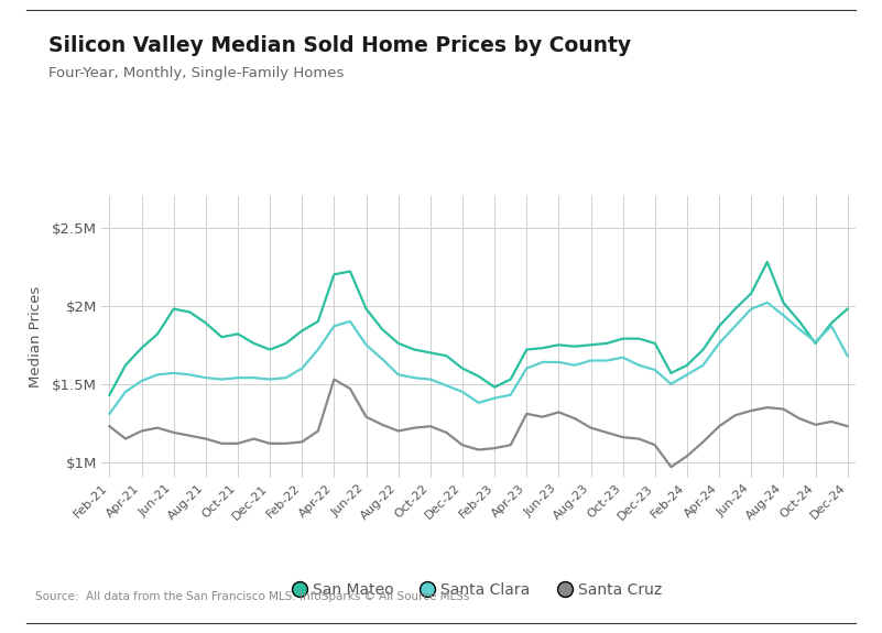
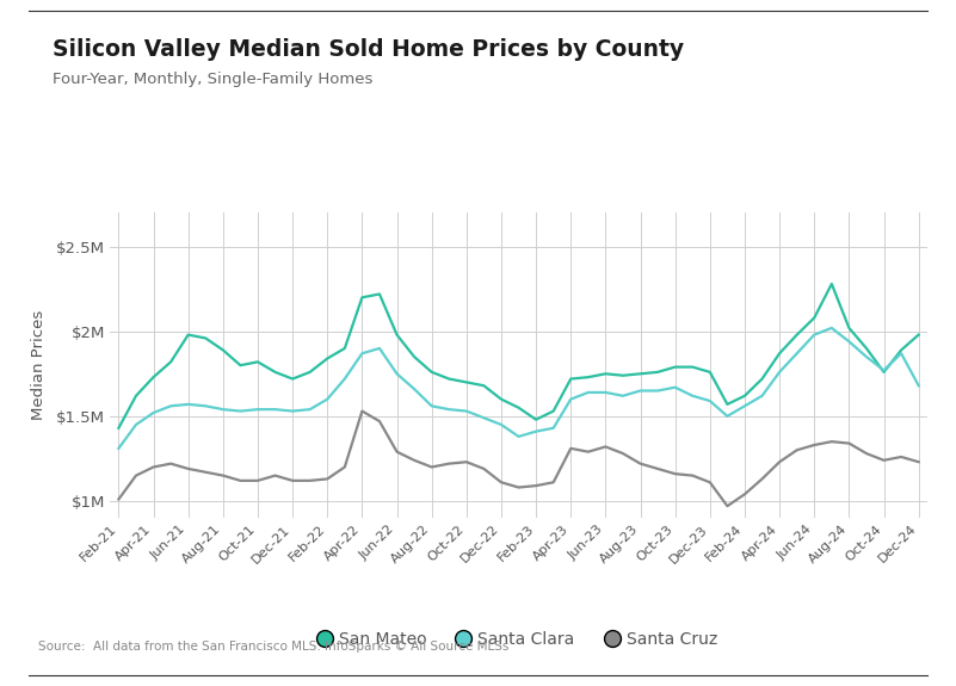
Santa Cruz/Feb-21: $1.23M -> $1.01M
